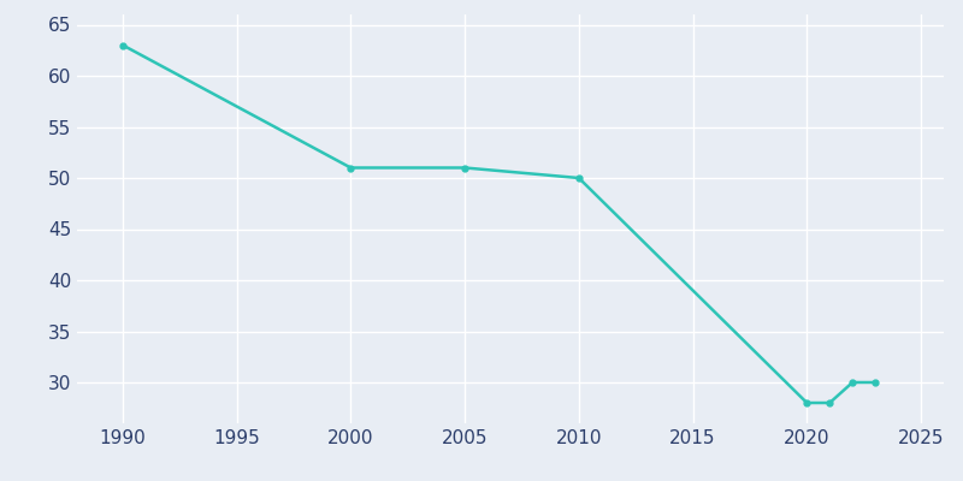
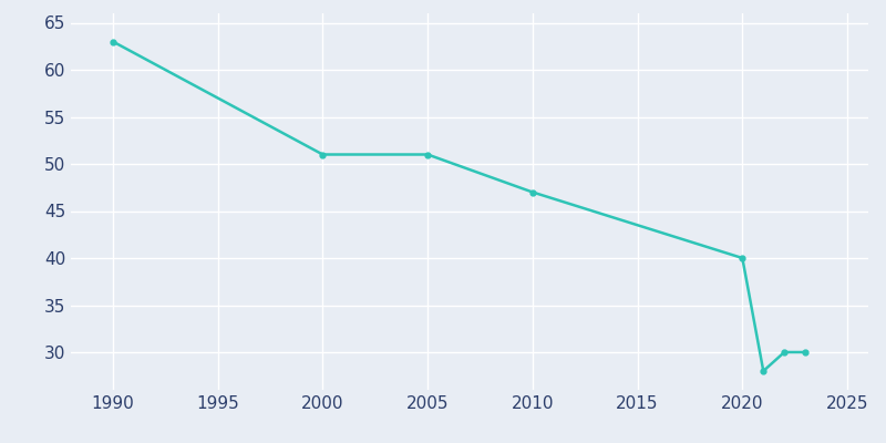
2010: 50 -> 47
2020: 28 -> 40
